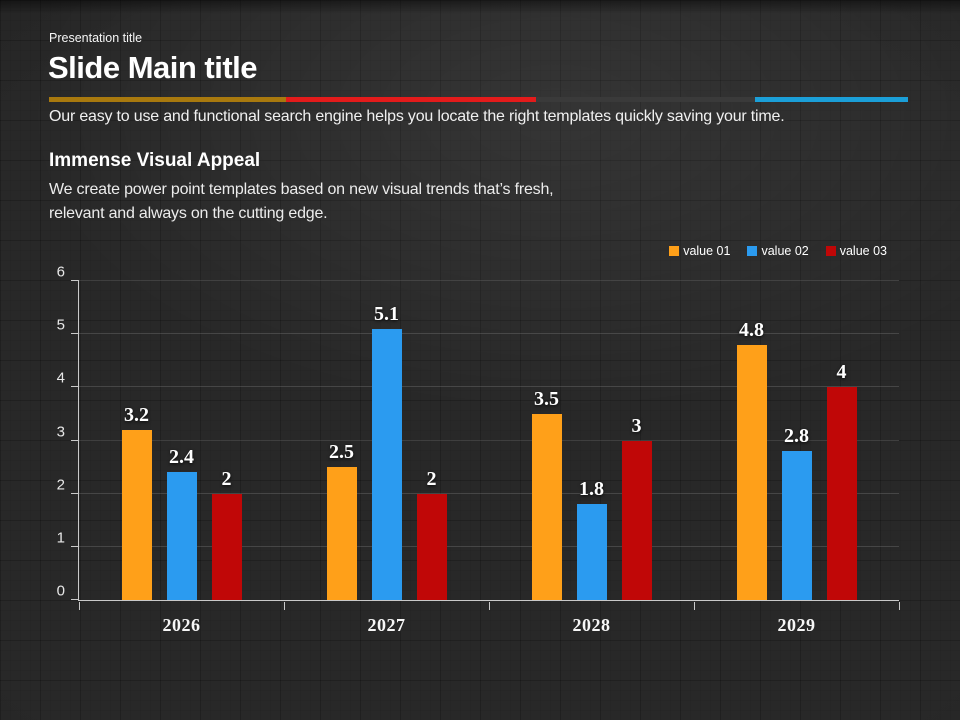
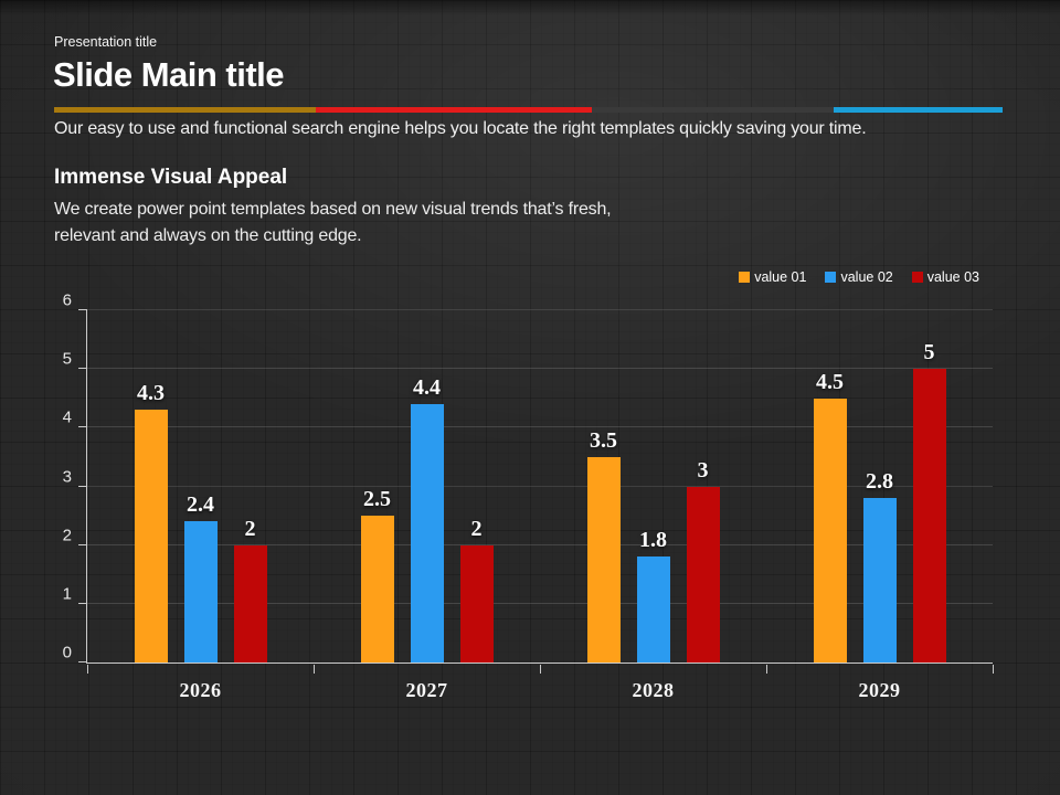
value 01/2026: 3.2 -> 4.3
value 02/2027: 5.1 -> 4.4
value 01/2029: 4.8 -> 4.5
value 03/2029: 4 -> 5
